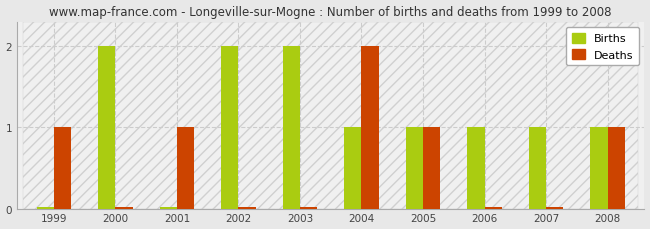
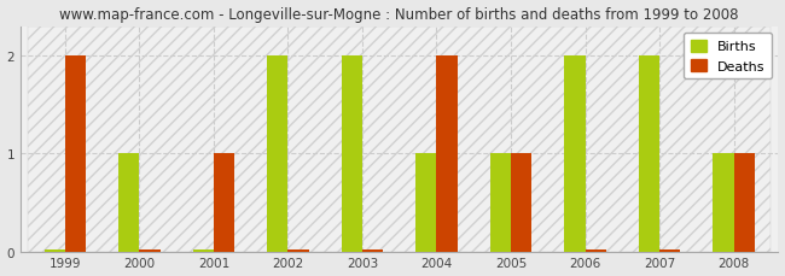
Deaths/1999: 1 -> 2
Births/2000: 2 -> 1
Births/2006: 1 -> 2
Births/2007: 1 -> 2
